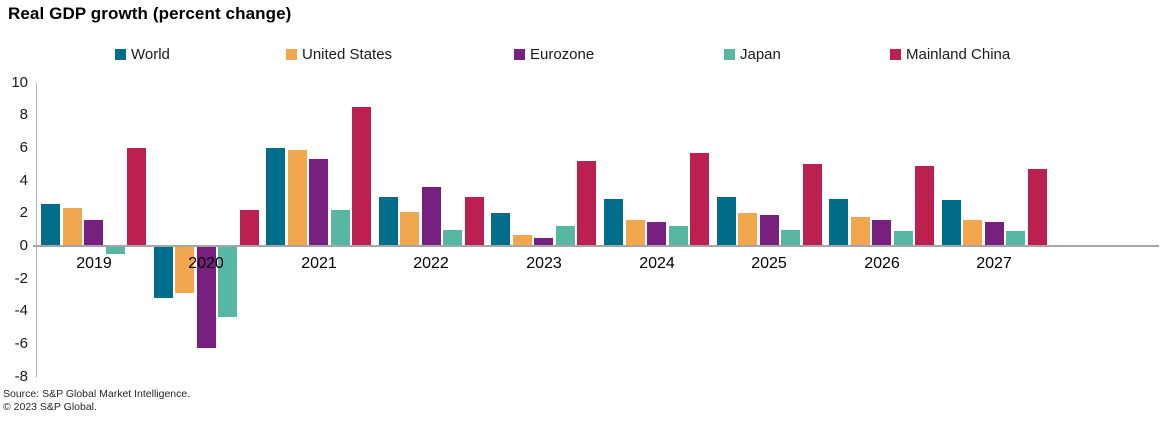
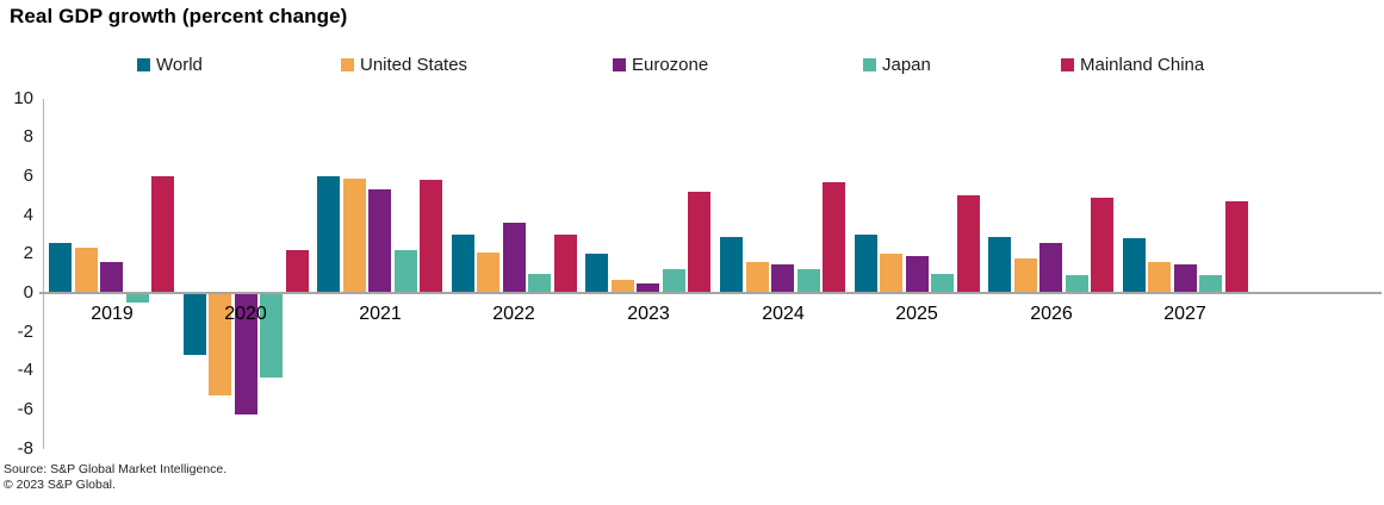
United States/2020: -2.8 -> -5.2
Mainland China/2021: 8.5 -> 5.8
Eurozone/2026: 1.6 -> 2.6
